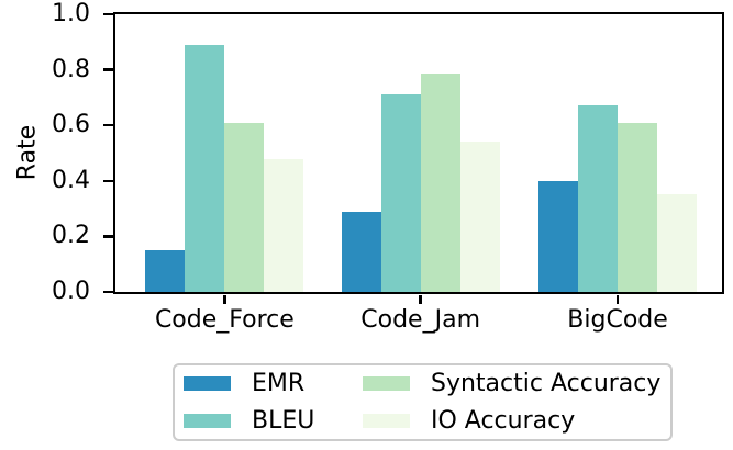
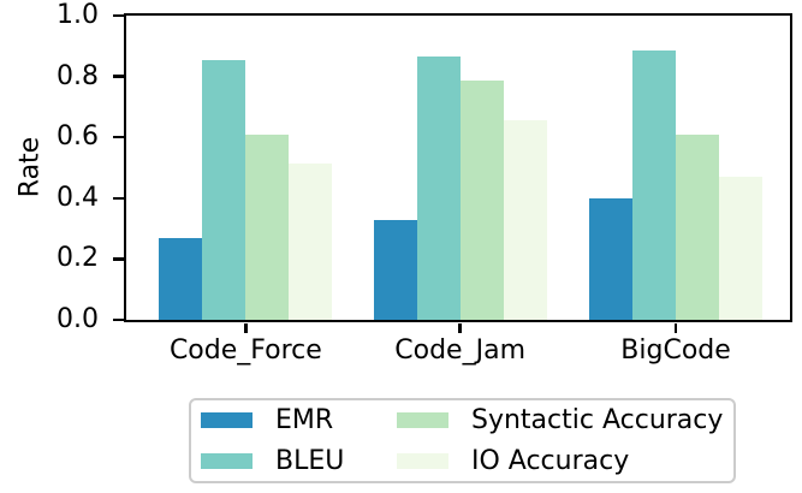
EMR/Code_Force: 0.15 -> 0.27
BLEU/Code_Force: 0.89 -> 0.85
IO Accuracy/Code_Force: 0.48 -> 0.52
EMR/Code_Jam: 0.29 -> 0.33
BLEU/Code_Jam: 0.71 -> 0.86
IO Accuracy/Code_Jam: 0.54 -> 0.66
BLEU/BigCode: 0.67 -> 0.89
IO Accuracy/BigCode: 0.35 -> 0.47
